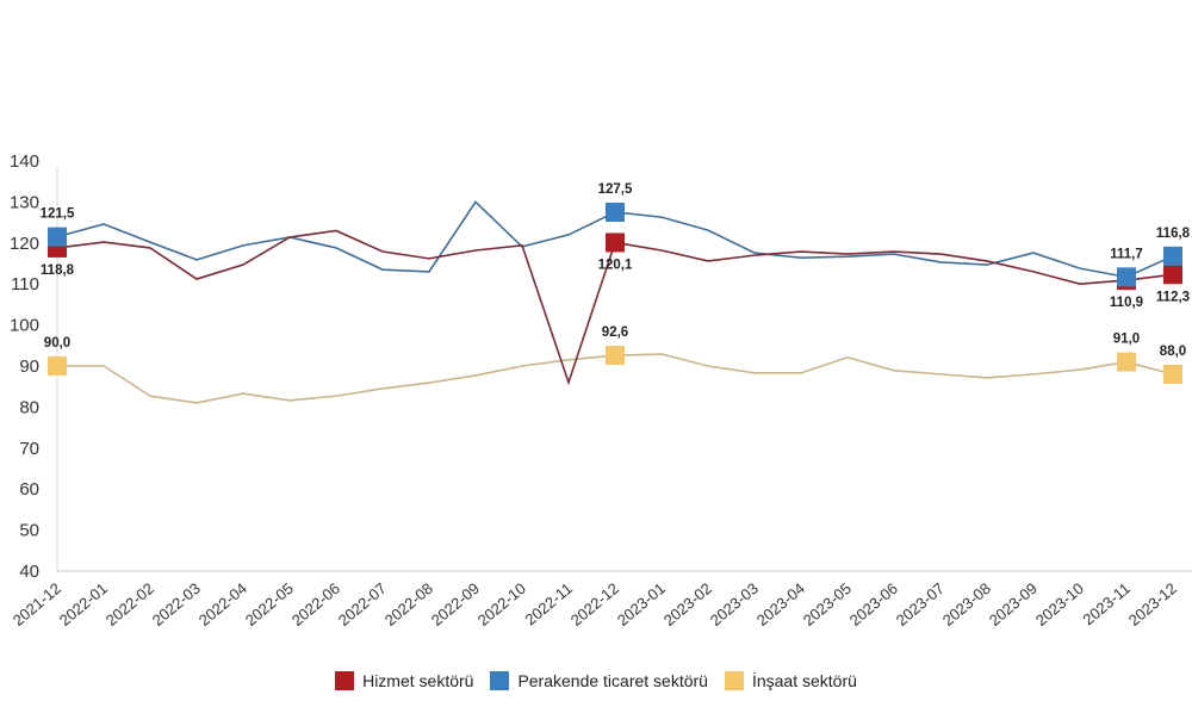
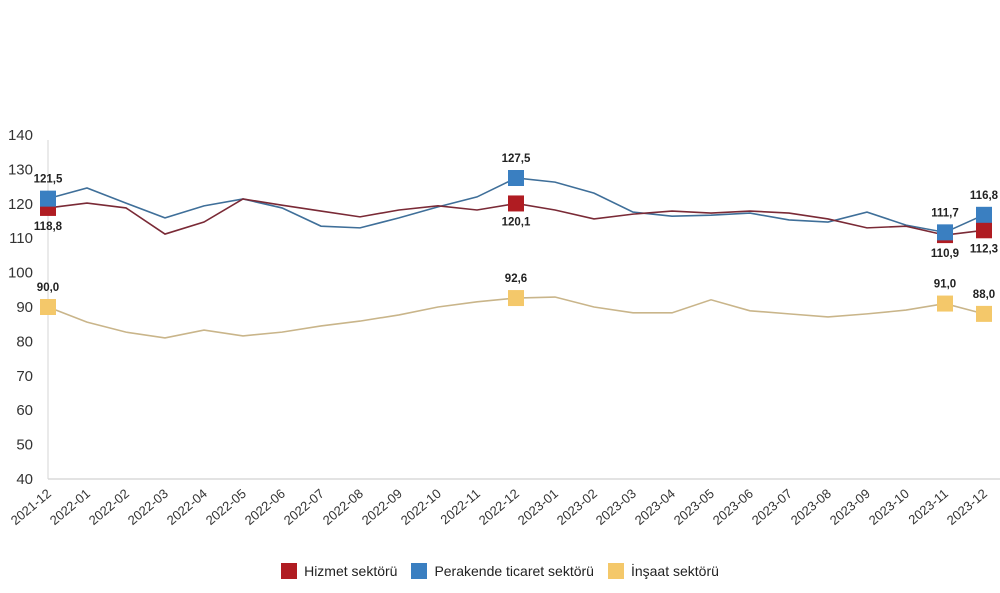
İnşaat sektörü/2022-01: 90 -> 86
Hizmet sektörü/2022-06: 123 -> 120
Perakende ticaret sektörü/2022-09: 130 -> 116
Hizmet sektörü/2022-11: 86 -> 118
Hizmet sektörü/2023-10: 110 -> 114
